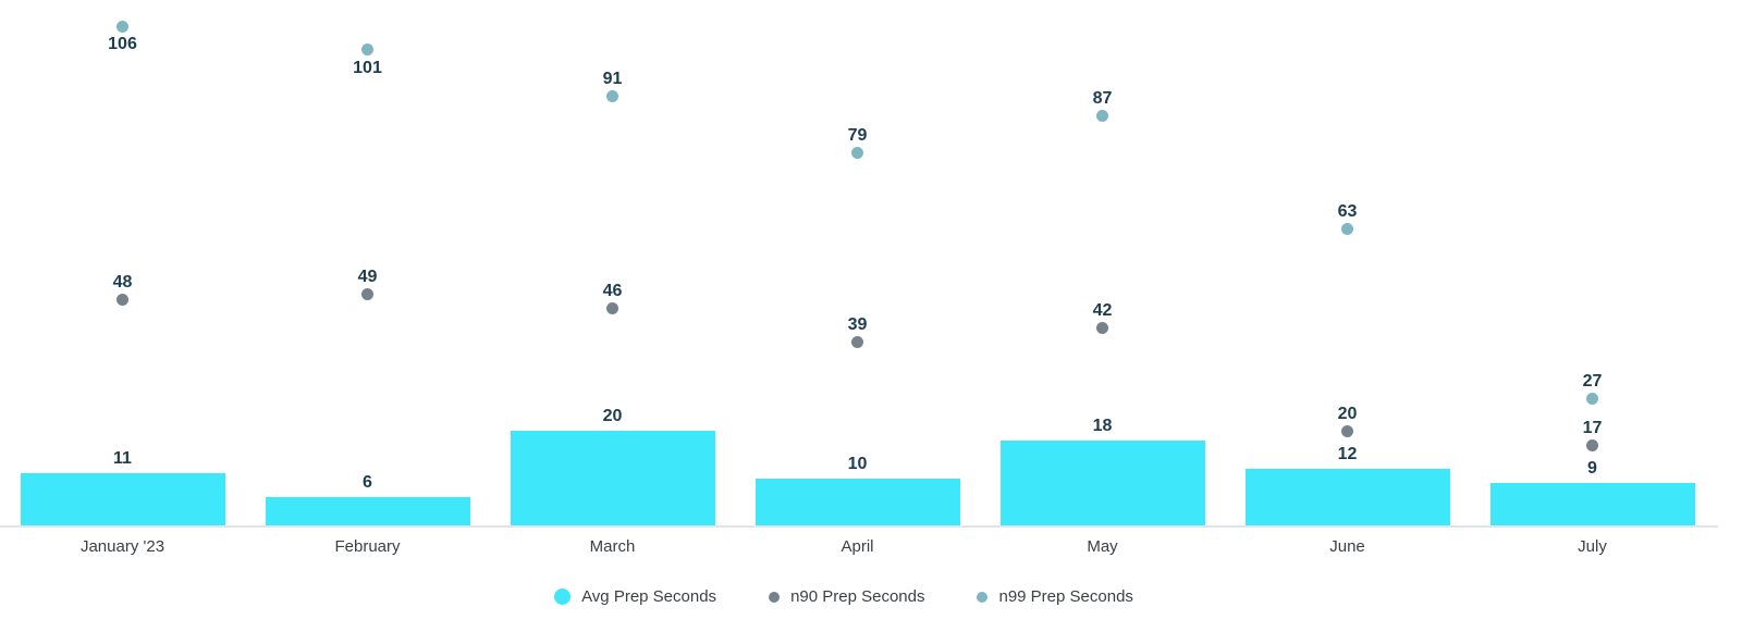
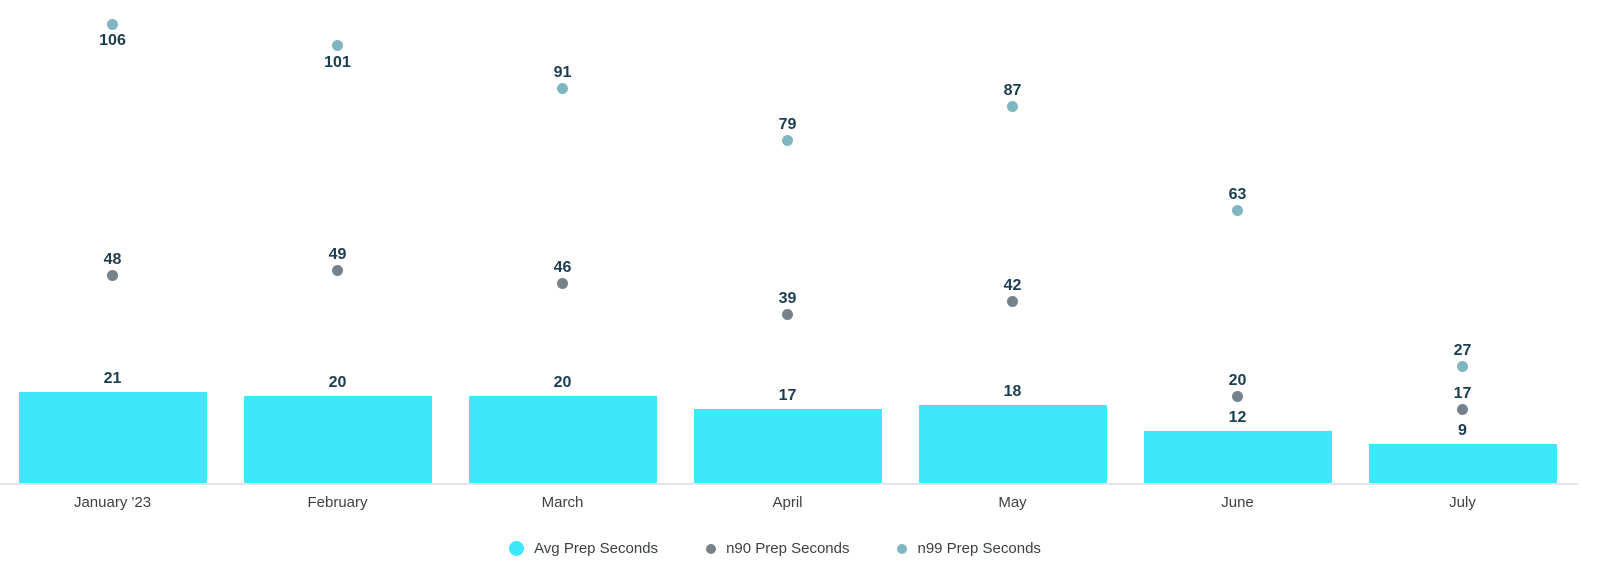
Avg Prep Seconds/January '23: 11 -> 21
Avg Prep Seconds/February: 6 -> 20
Avg Prep Seconds/April: 10 -> 17
